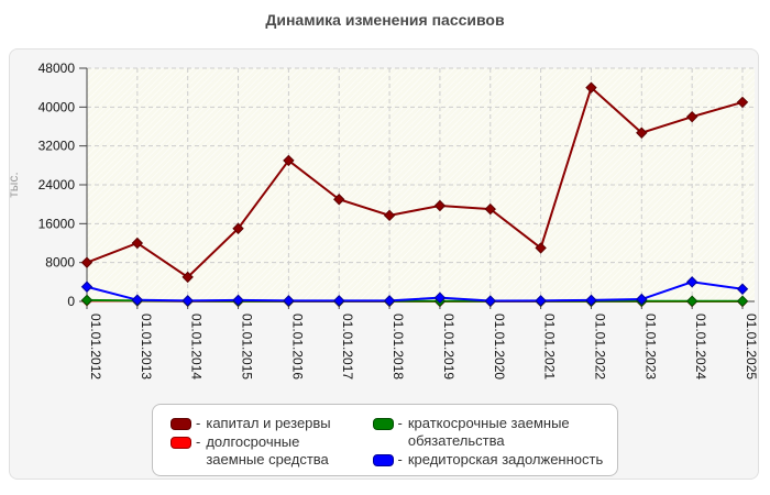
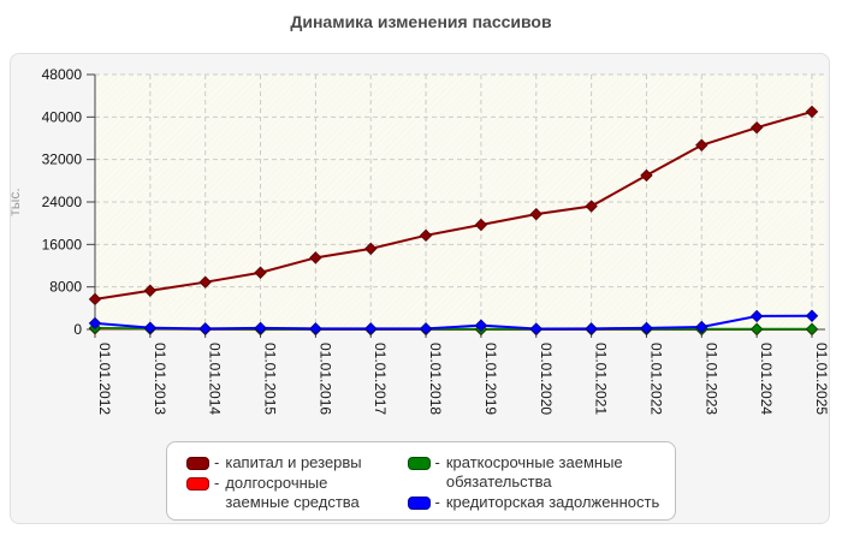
капитал и резервы/01.01.2012: 8000 -> 6000
кредиторская задолженность/01.01.2012: 3000 -> 1000
капитал и резервы/01.01.2013: 12000 -> 7000
капитал и резервы/01.01.2014: 5000 -> 9000
капитал и резервы/01.01.2015: 15000 -> 11000
капитал и резервы/01.01.2016: 29000 -> 14000
капитал и резервы/01.01.2017: 21000 -> 15000
капитал и резервы/01.01.2020: 19000 -> 22000
капитал и резервы/01.01.2021: 11000 -> 23000
капитал и резервы/01.01.2022: 44000 -> 29000
кредиторская задолженность/01.01.2024: 4000 -> 2000
